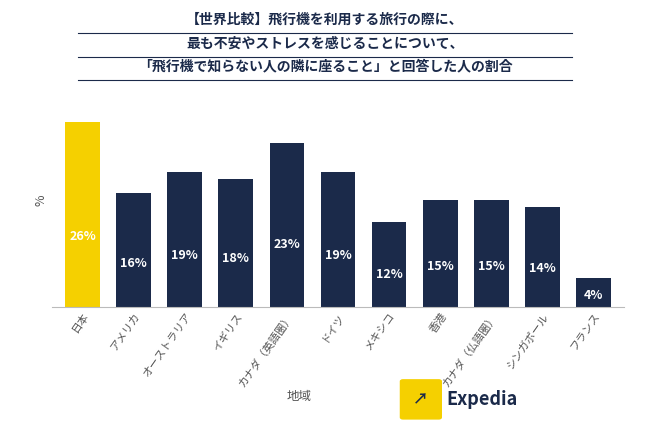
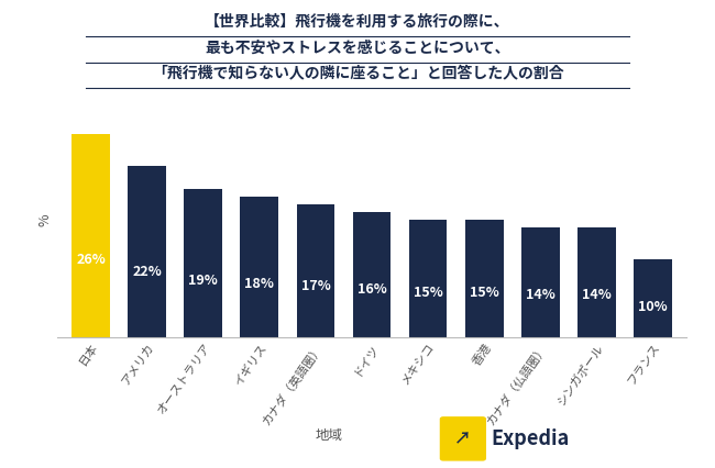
アメリカ: 16% -> 22%
カナダ（英語圏）: 23% -> 17%
ドイツ: 19% -> 16%
メキシコ: 12% -> 15%
カナダ（仏語圏）: 15% -> 14%
フランス: 4% -> 10%
